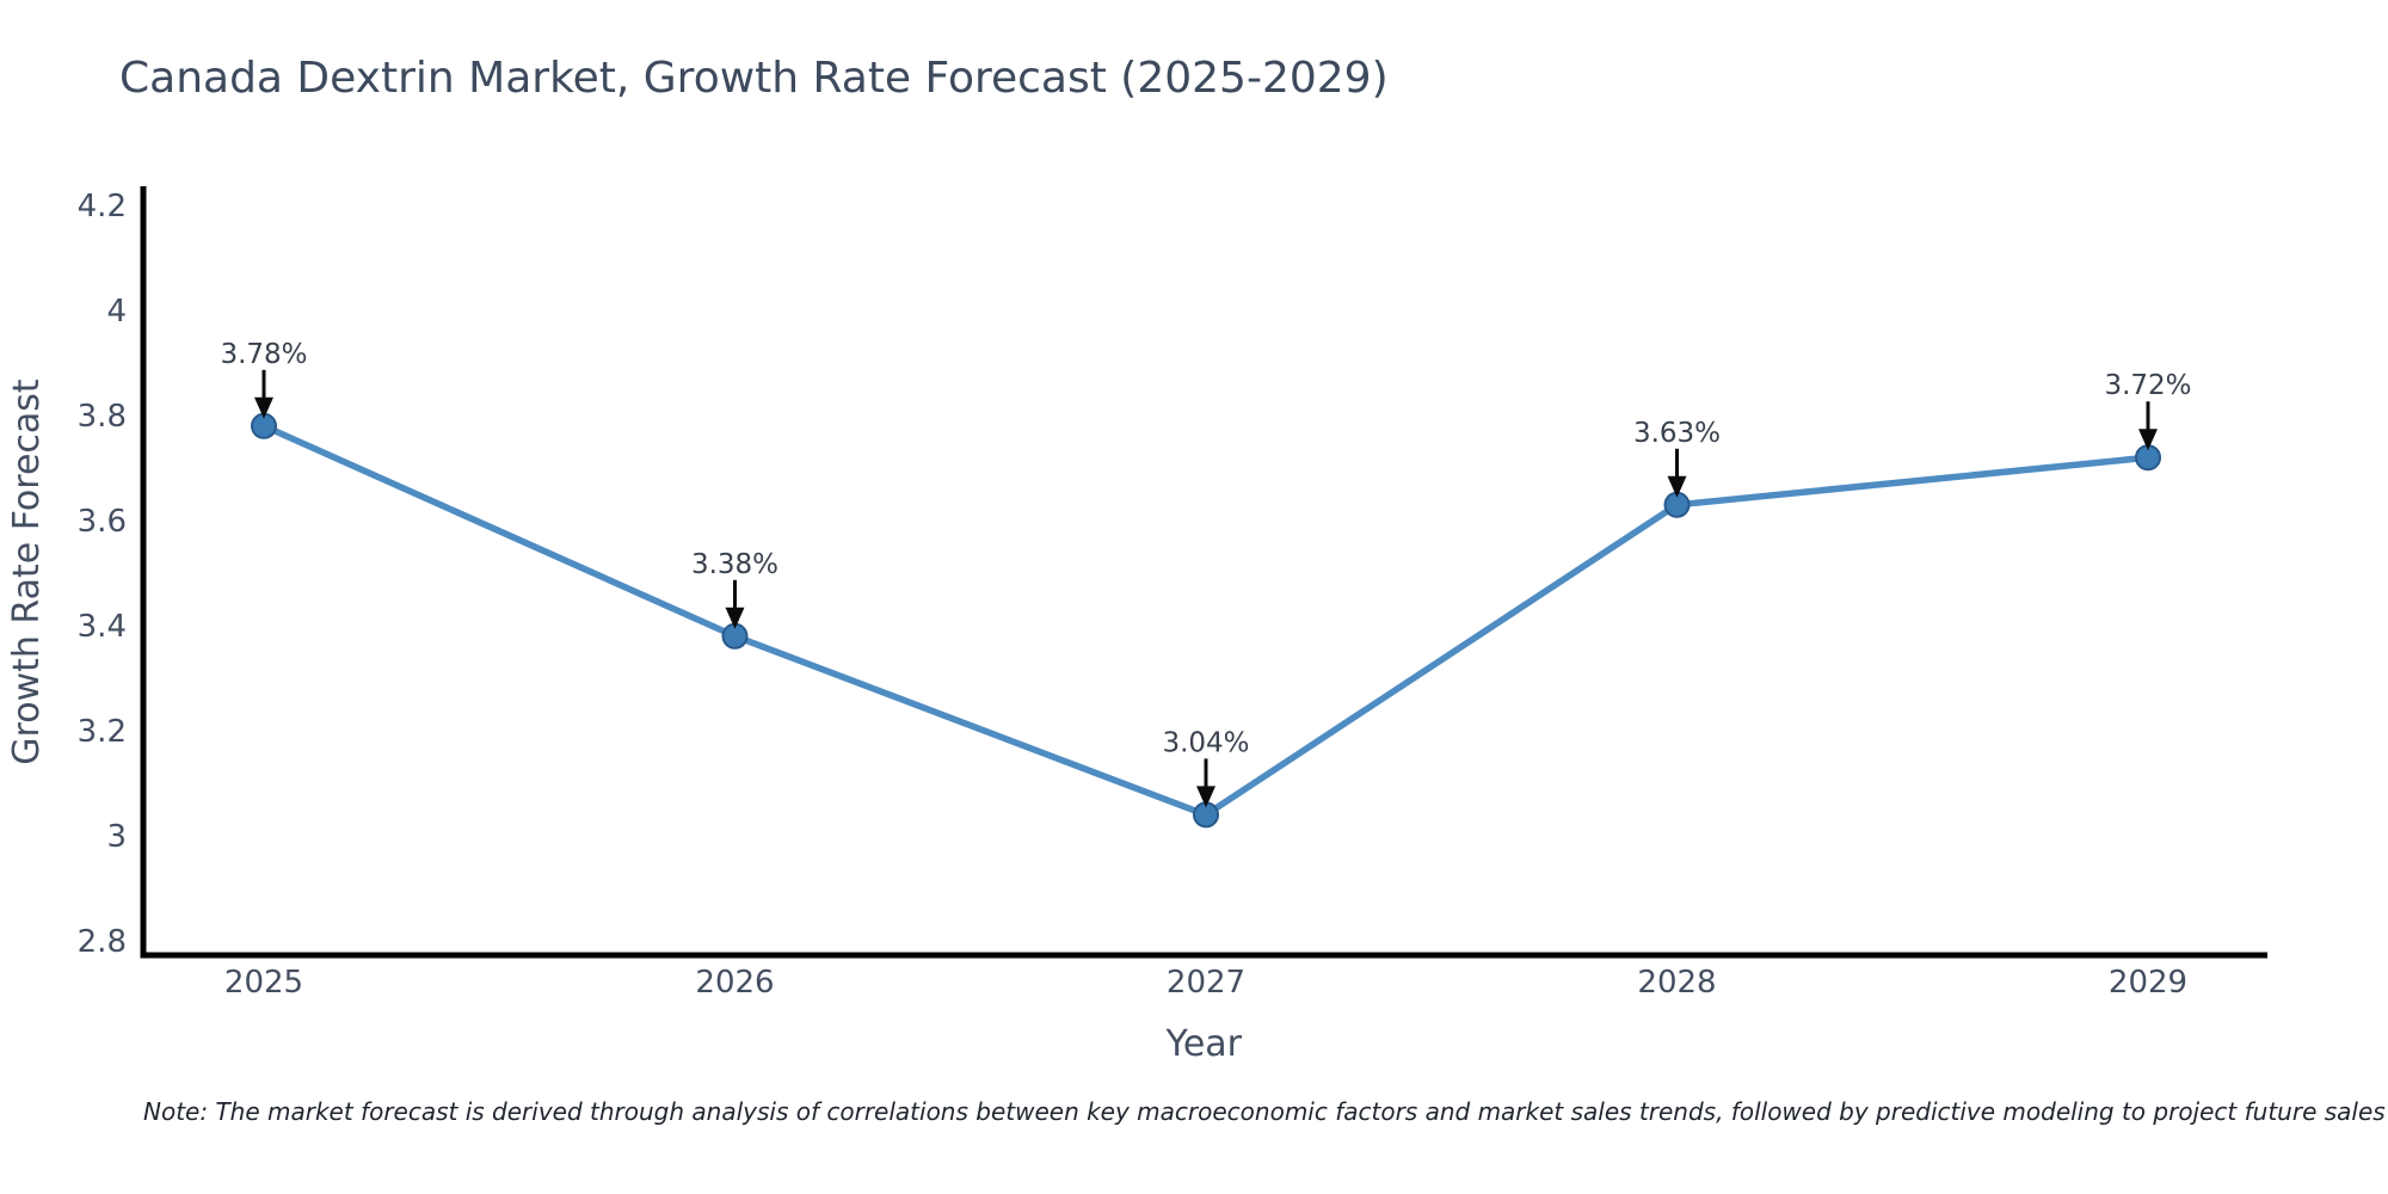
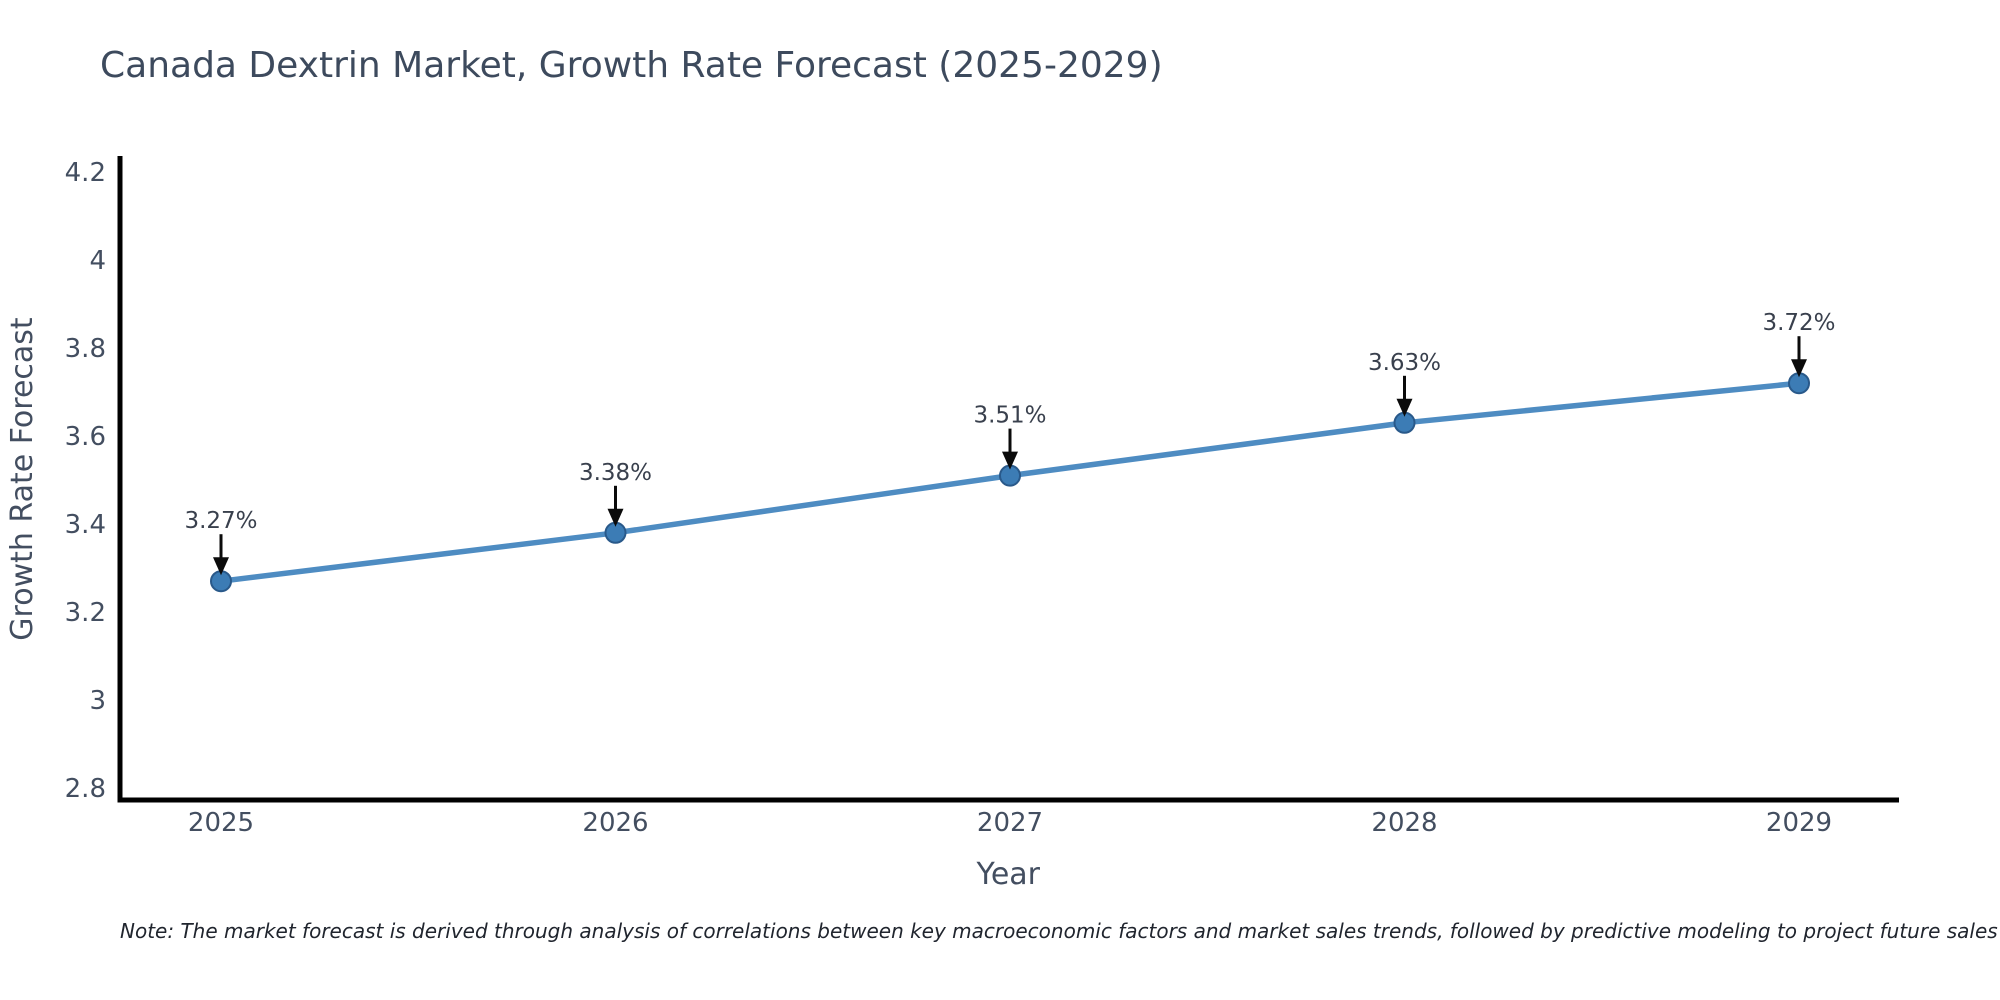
2025: 3.78% -> 3.27%
2027: 3.04% -> 3.51%
